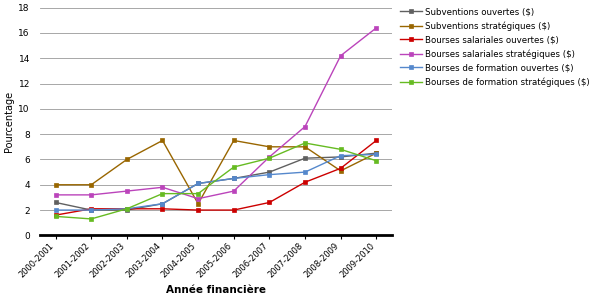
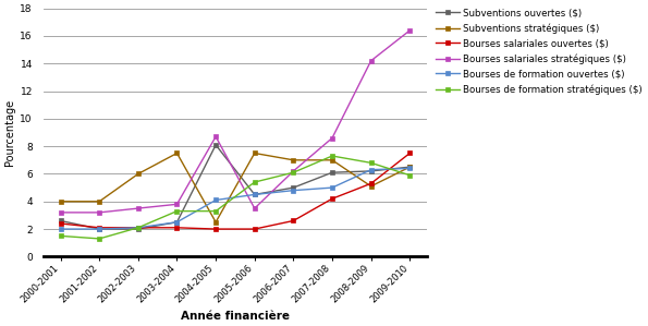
Bourses salariales ouvertes ($)/2000-2001: 1.6 -> 2.4
Subventions ouvertes ($)/2004-2005: 4.1 -> 8.1
Bourses salariales stratégiques ($)/2004-2005: 2.9 -> 8.7
